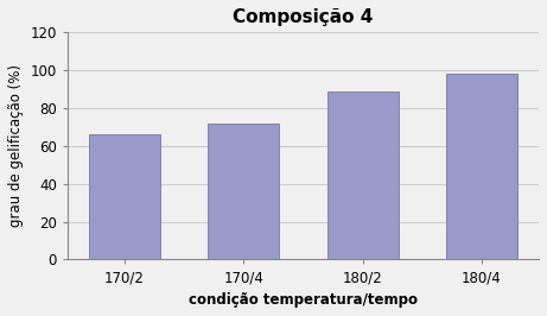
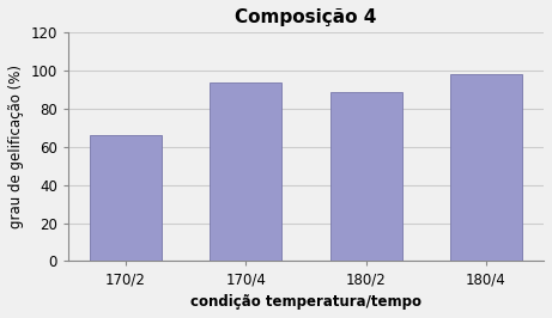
170/4: 72 -> 94
